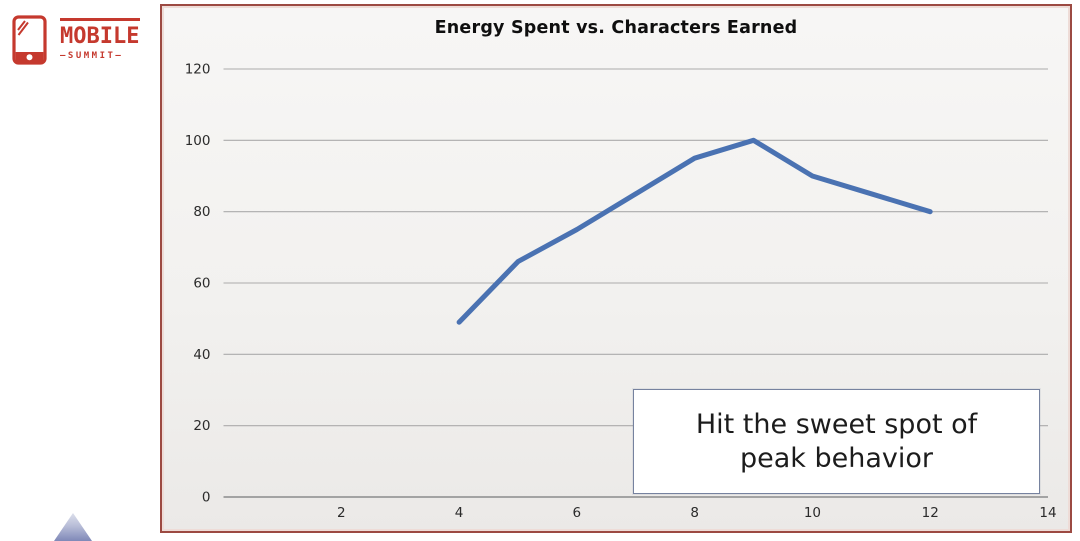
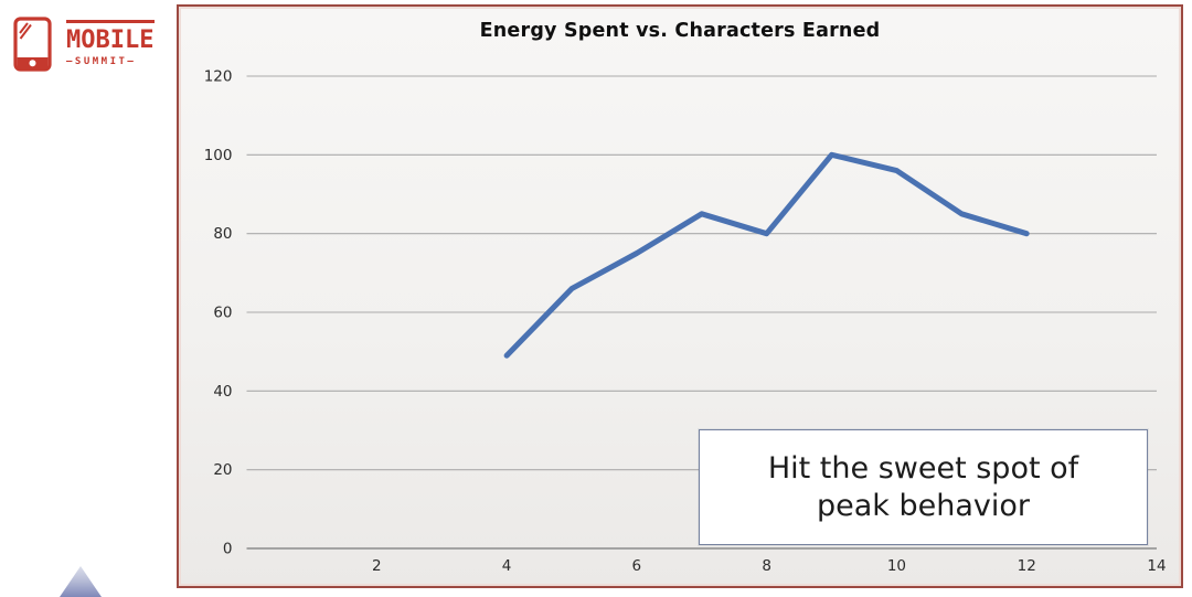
8: 95 -> 80
10: 90 -> 96
